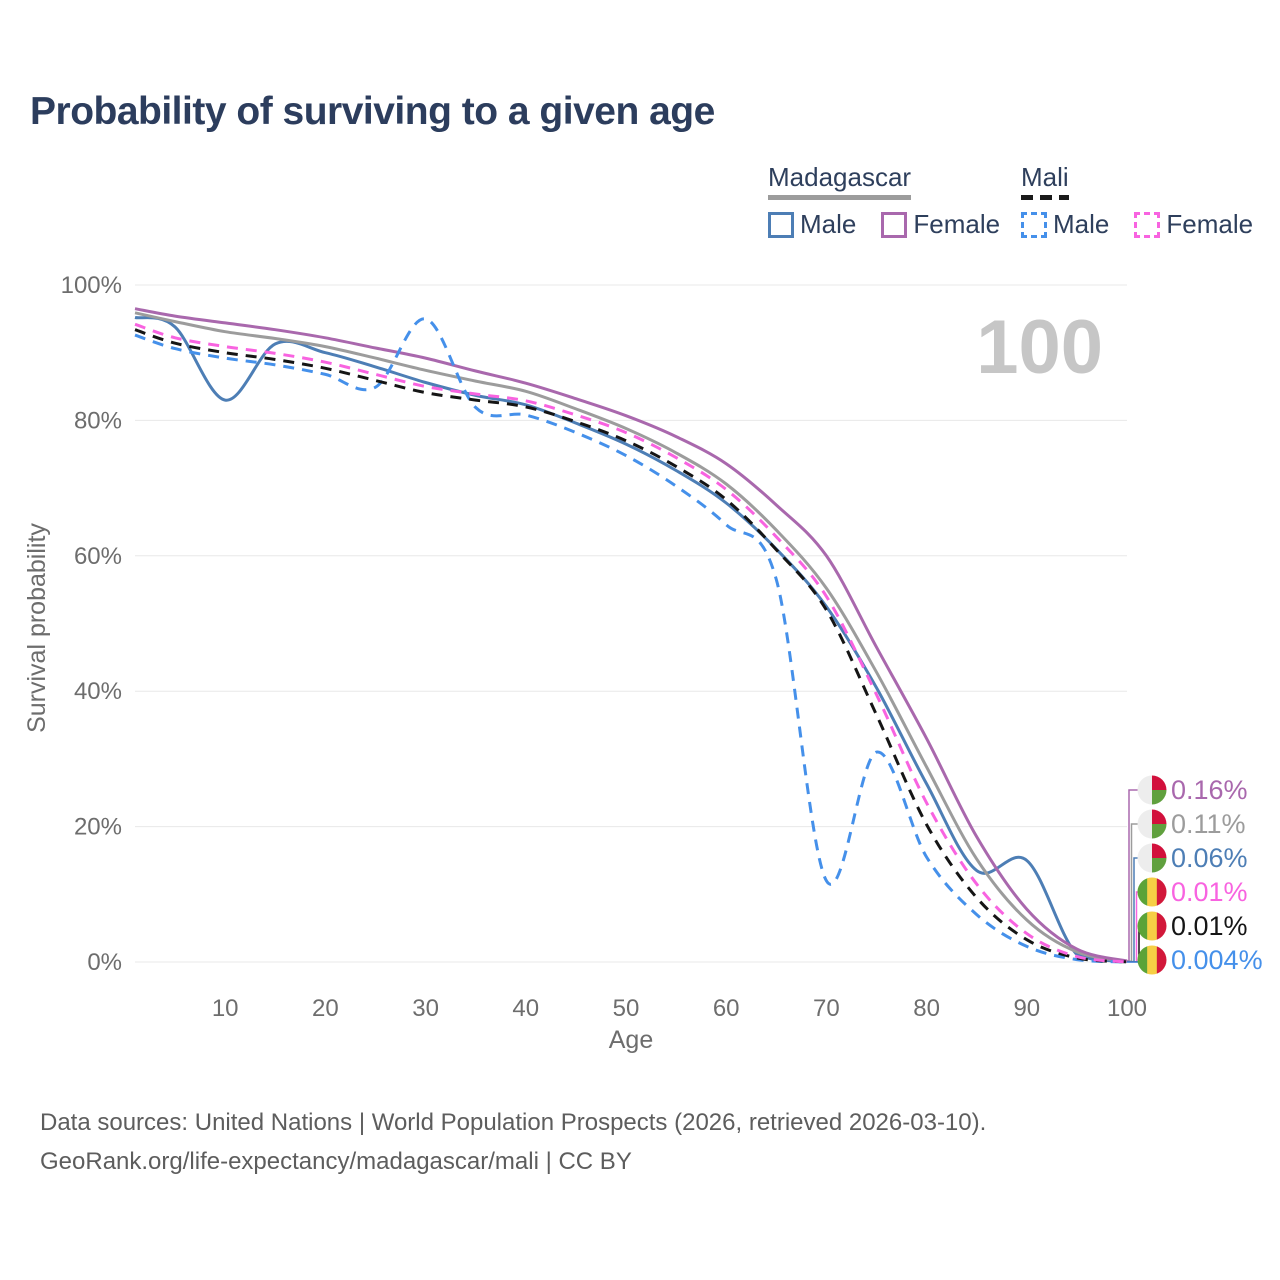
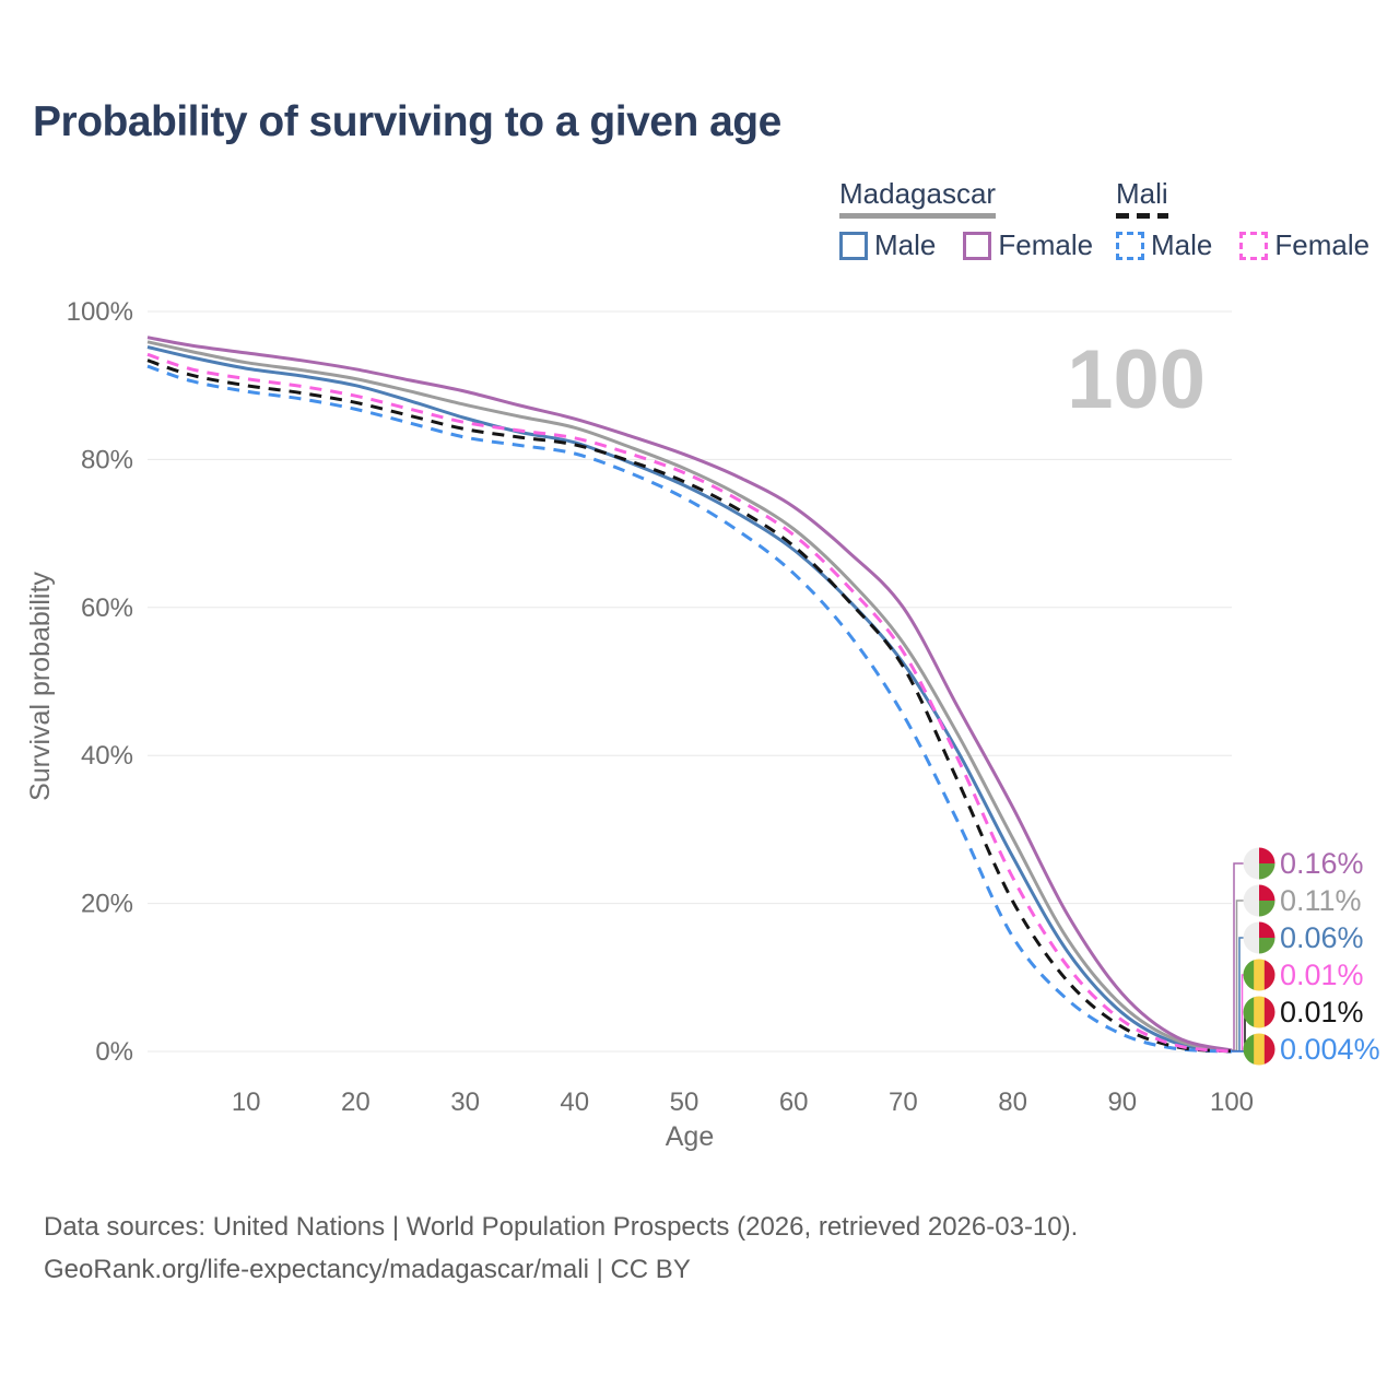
Madagascar Male/10: 83% -> 92%
Mali Male/30: 95% -> 83%
Mali Male/70: 12% -> 46%
Madagascar Male/90: 15% -> 5%
